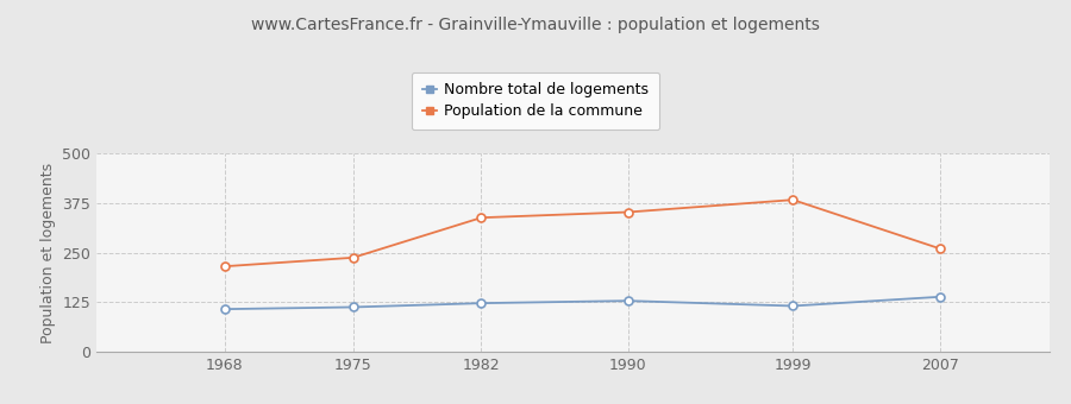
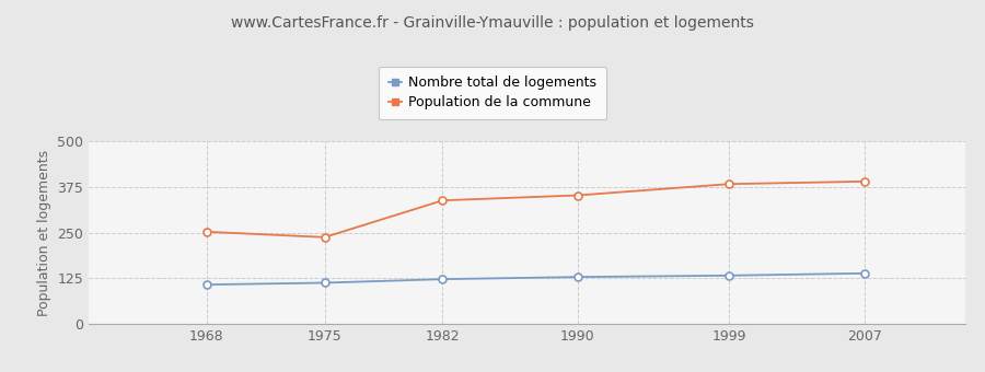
Population de la commune/1968: 215 -> 252
Nombre total de logements/1999: 115 -> 132
Population de la commune/2007: 260 -> 390
